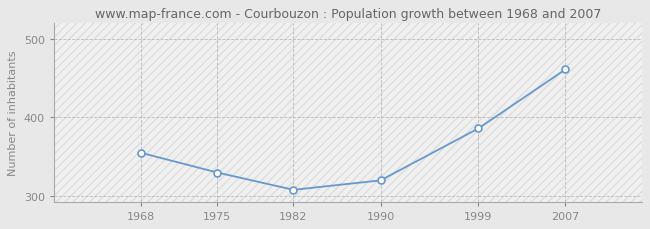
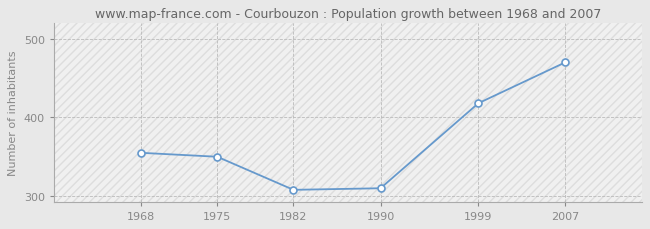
1975: 330 -> 350
1990: 320 -> 310
1999: 386 -> 418
2007: 461 -> 470
